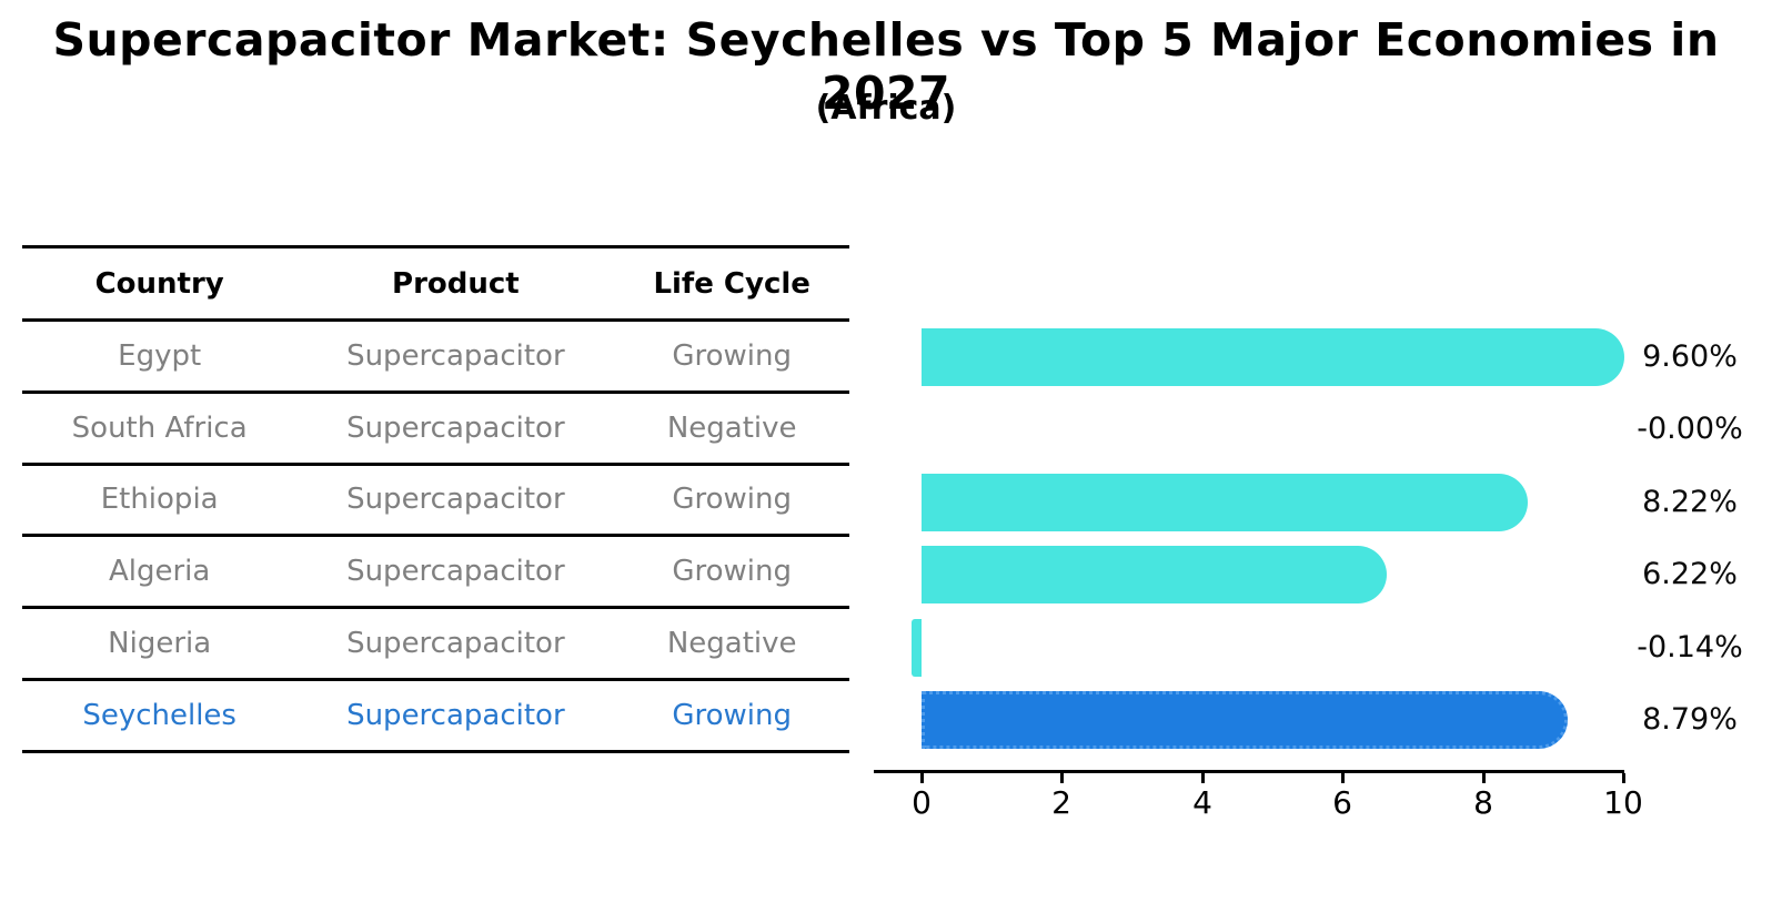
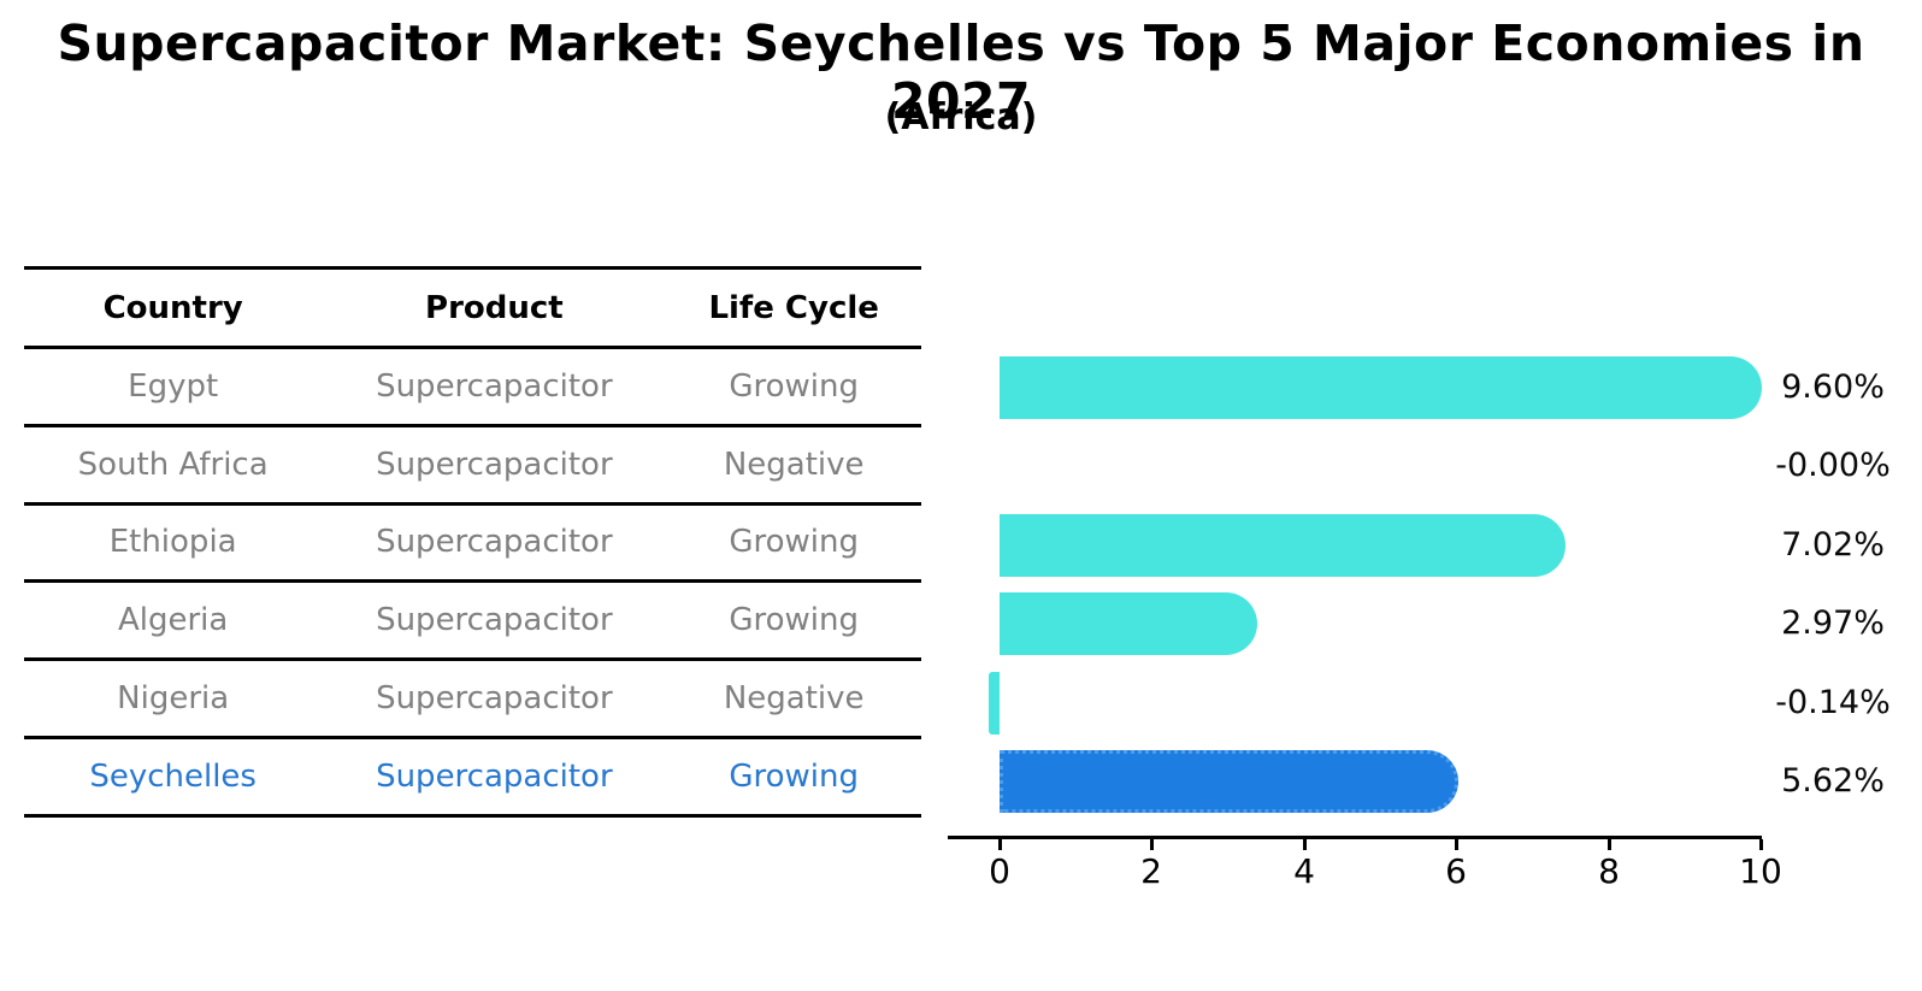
Ethiopia: 8.22% -> 7.02%
Algeria: 6.22% -> 2.97%
Seychelles: 8.79% -> 5.62%
